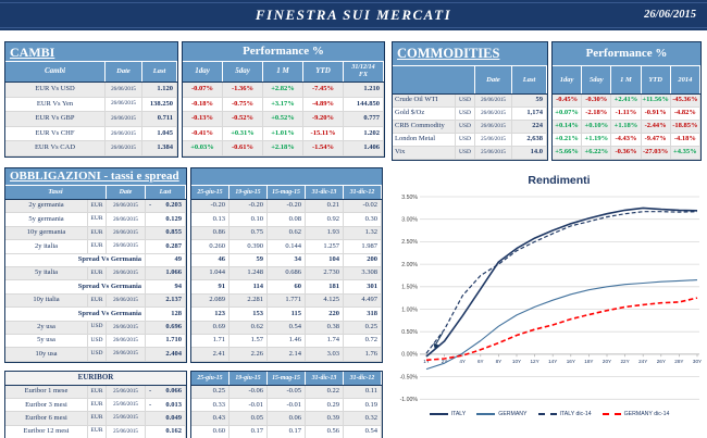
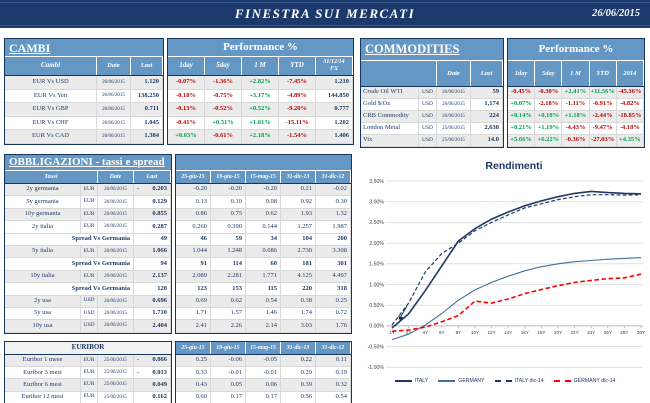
GERMANY dic-14/10Y: 0.4% -> 0.6%
